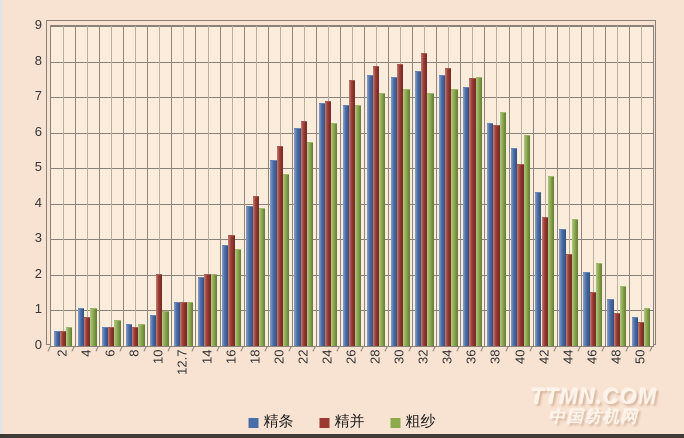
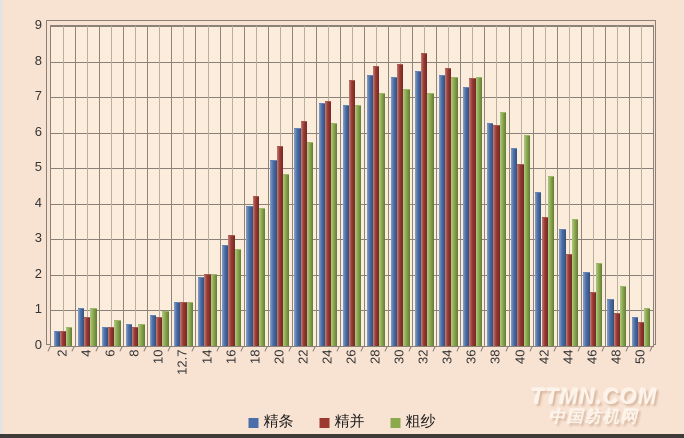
精并/10: 2.0 -> 0.8
粗纱/34: 7.2 -> 7.5
